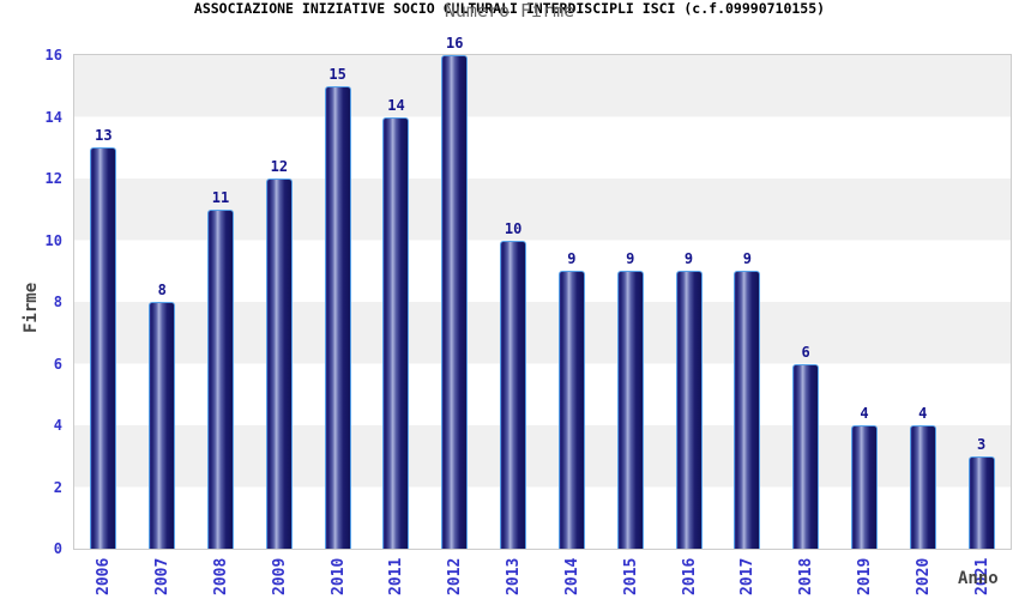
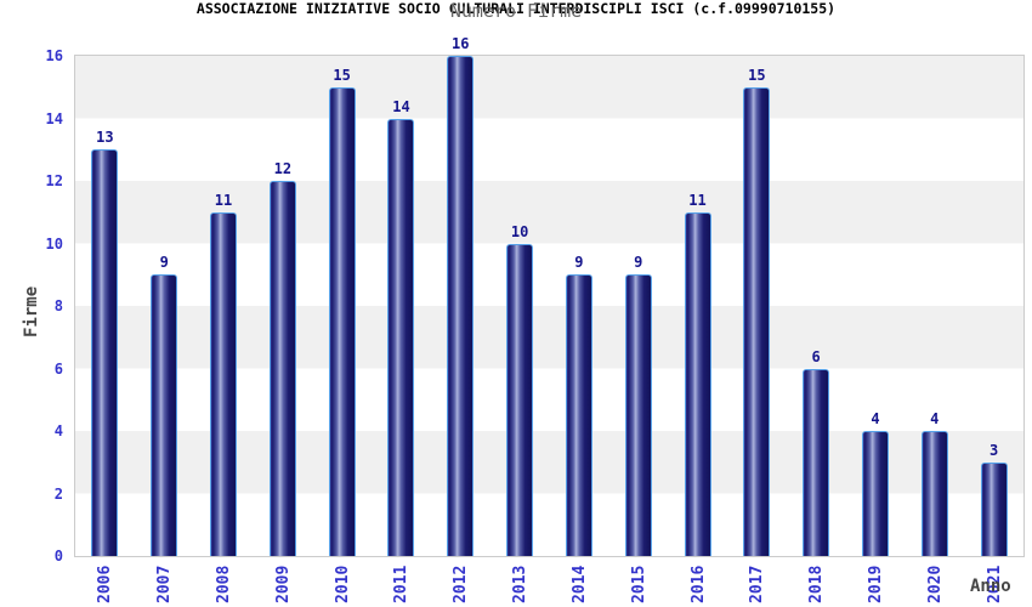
2007: 8 -> 9
2016: 9 -> 11
2017: 9 -> 15
